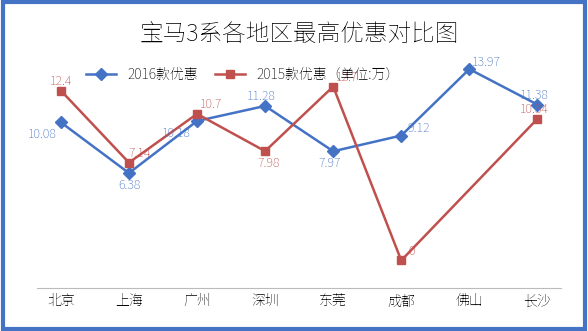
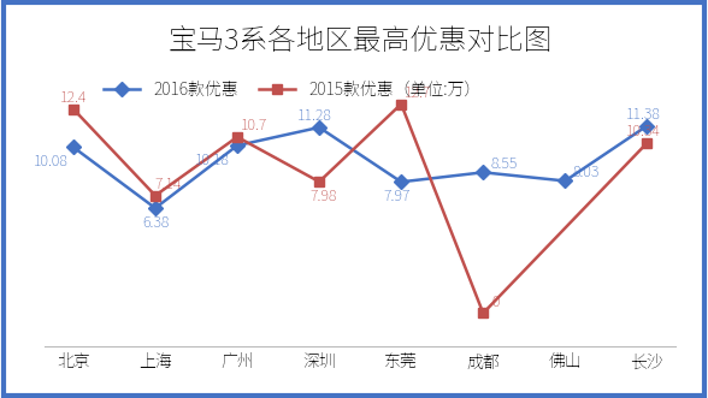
2016款优惠/成都: 9.12 -> 8.55
2016款优惠/佛山: 13.97 -> 8.03
